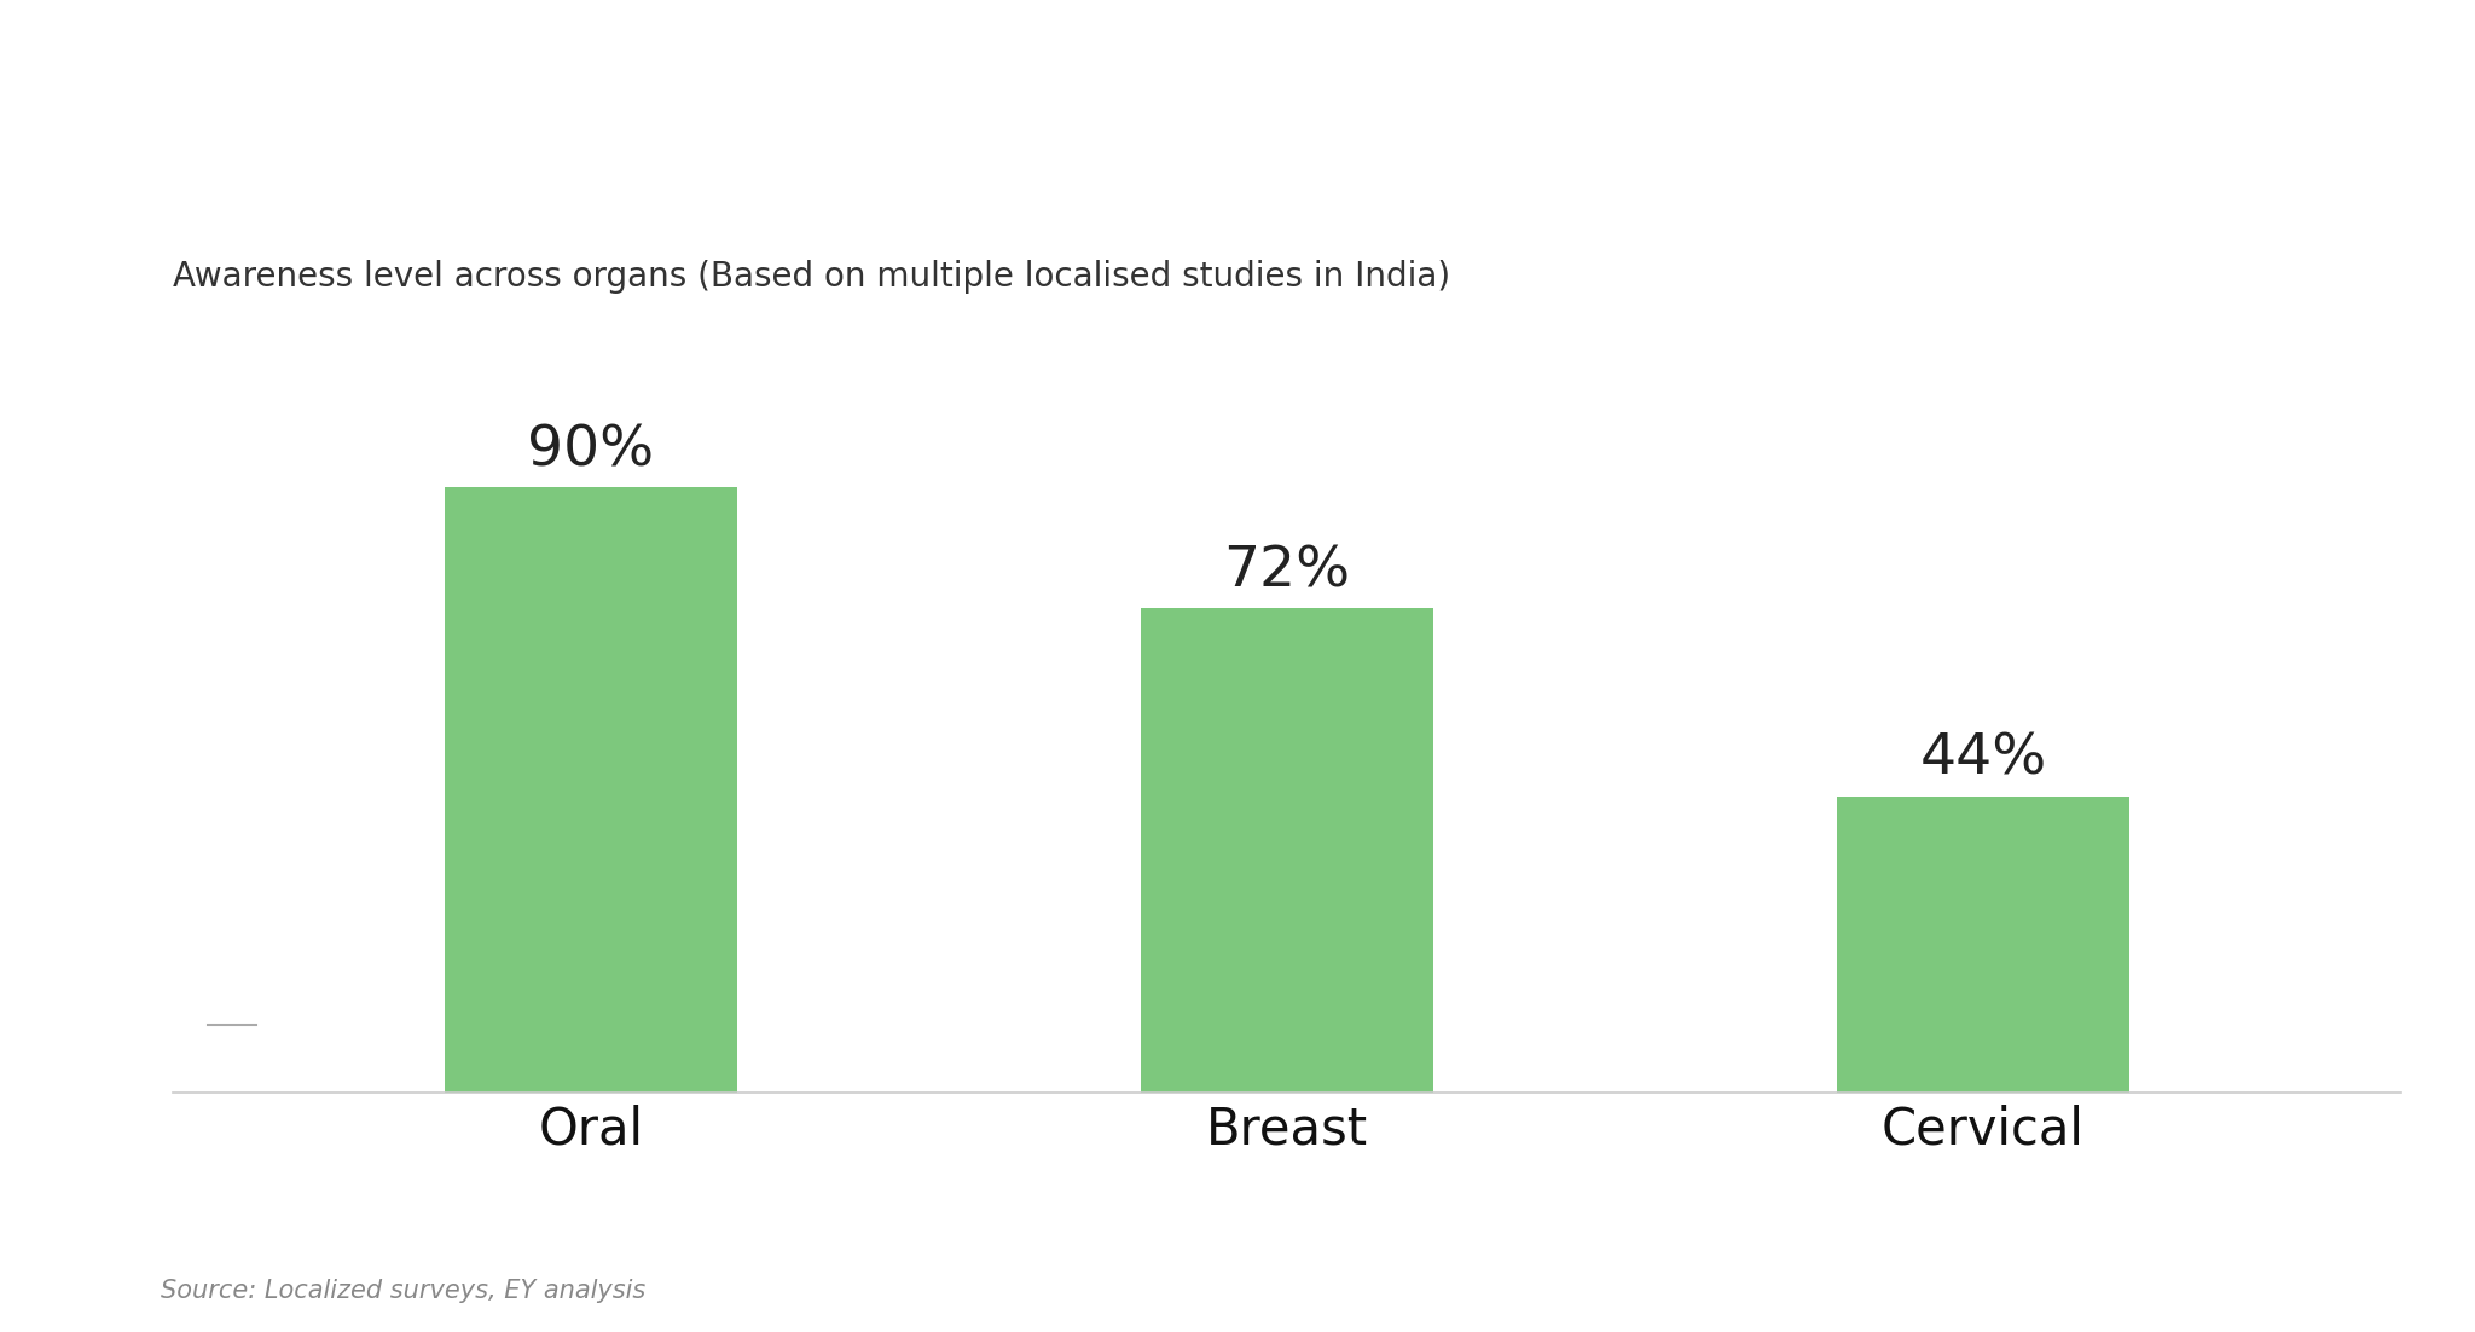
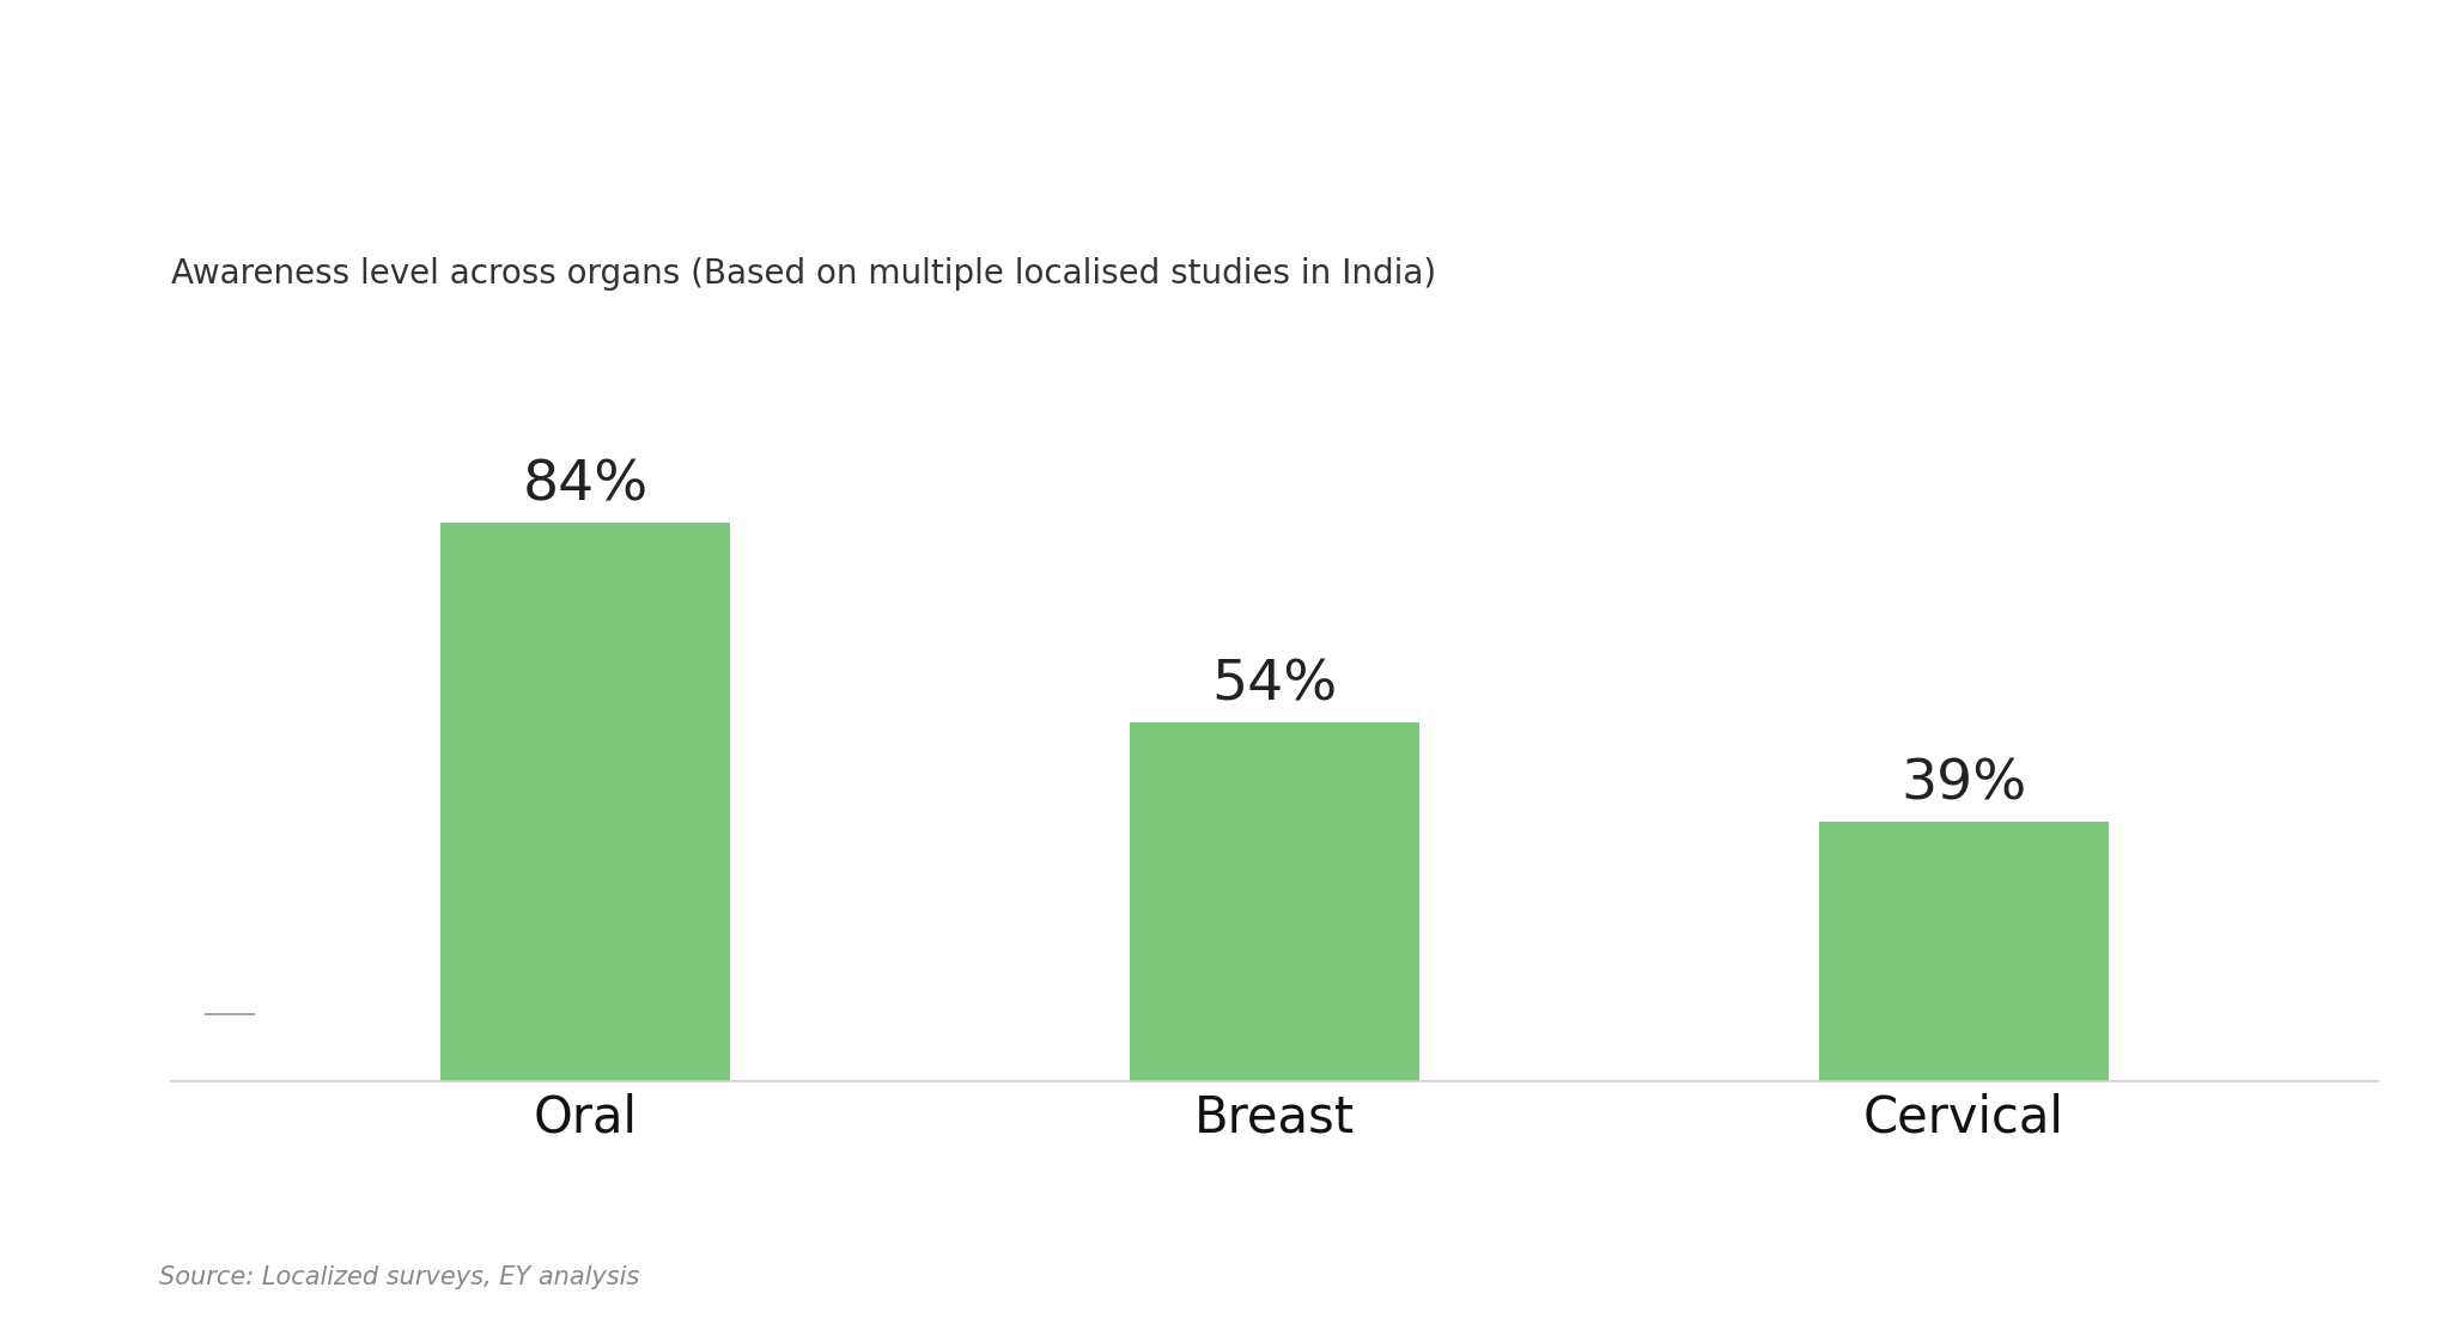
Oral: 90% -> 84%
Breast: 72% -> 54%
Cervical: 44% -> 39%
